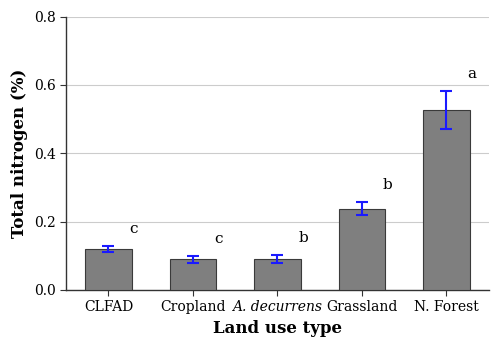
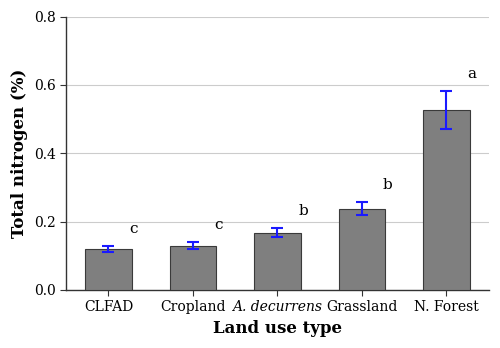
Cropland: 0.090 -> 0.130
A. decurrens: 0.090 -> 0.168
